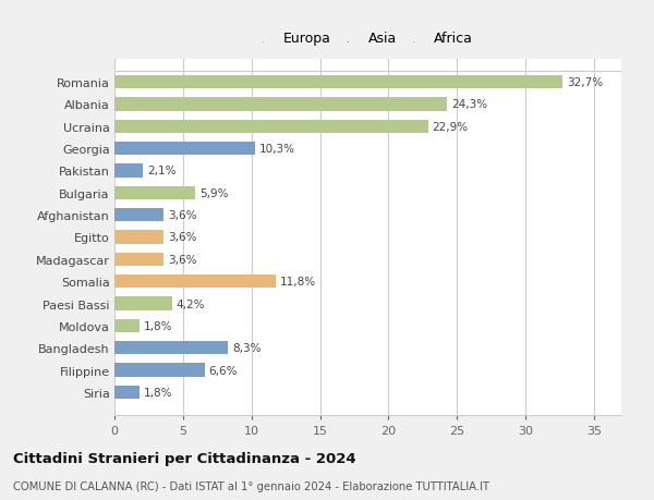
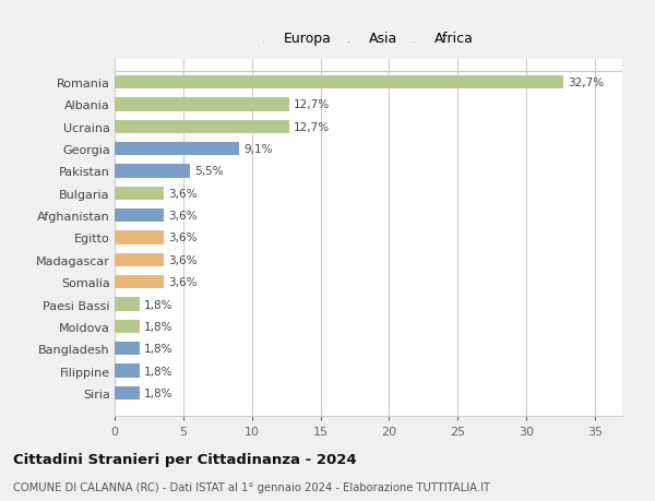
Albania: 24,3% -> 12,7%
Ucraina: 22,9% -> 12,7%
Georgia: 10,3% -> 9,1%
Pakistan: 2,1% -> 5,5%
Bulgaria: 5,9% -> 3,6%
Somalia: 11,8% -> 3,6%
Paesi Bassi: 4,2% -> 1,8%
Bangladesh: 8,3% -> 1,8%
Filippine: 6,6% -> 1,8%
